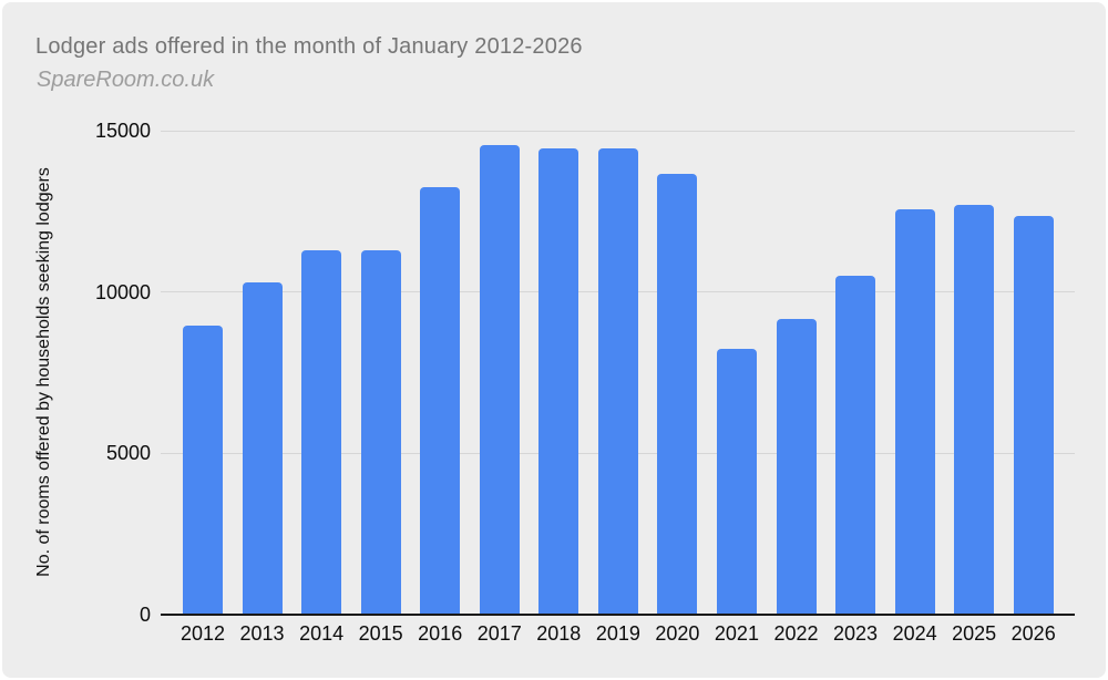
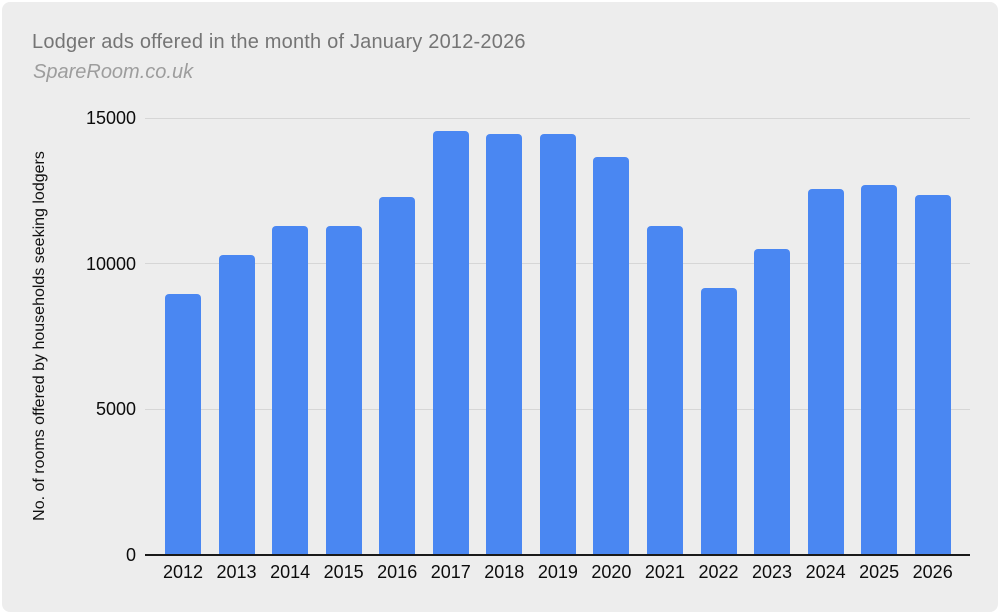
2016: 13200 -> 12300
2021: 8200 -> 11300
